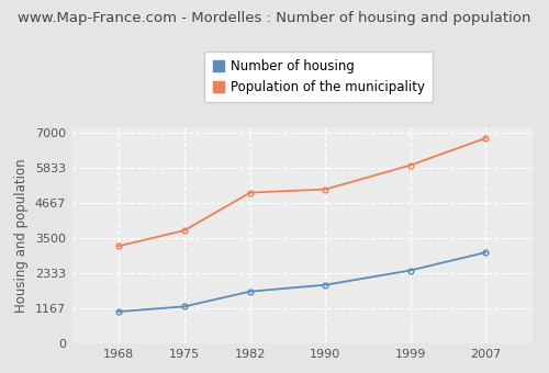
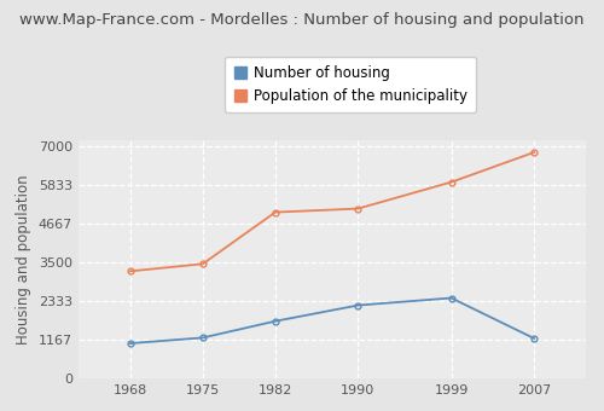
Population of the municipality/1975: 3750 -> 3450
Number of housing/1990: 1940 -> 2200
Number of housing/2007: 3020 -> 1200
